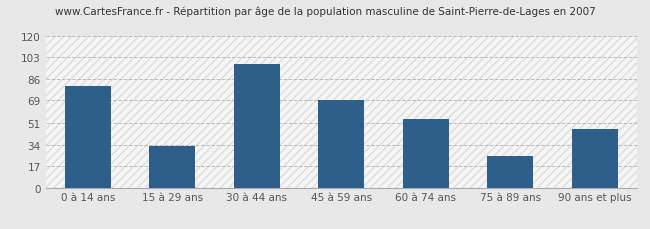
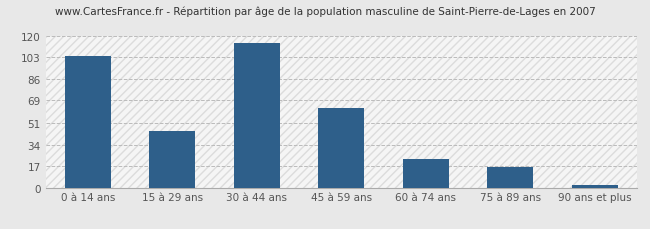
0 à 14 ans: 80 -> 104
15 à 29 ans: 33 -> 45
30 à 44 ans: 98 -> 114
45 à 59 ans: 69 -> 63
60 à 74 ans: 54 -> 23
75 à 89 ans: 25 -> 16
90 ans et plus: 46 -> 2
